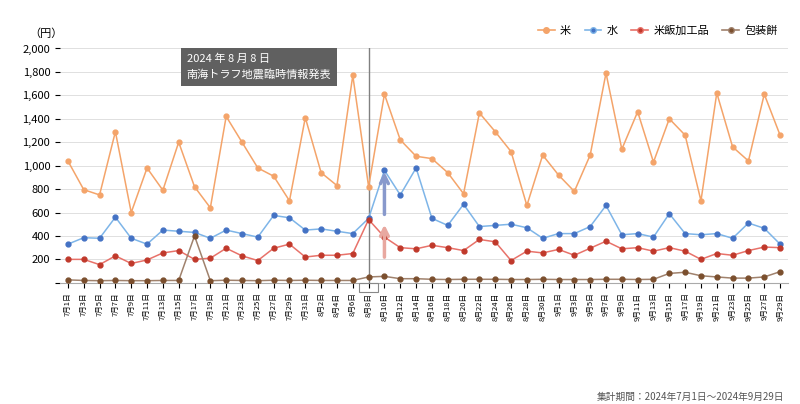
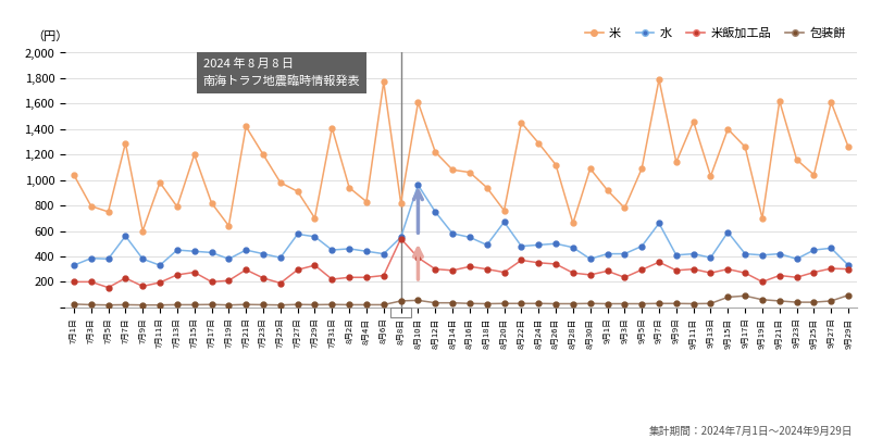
包装餅/7月17日: 400 -> 20
水/8月14日: 980 -> 580
米飯加工品/8月26日: 190 -> 340
水/9月25日: 510 -> 450
